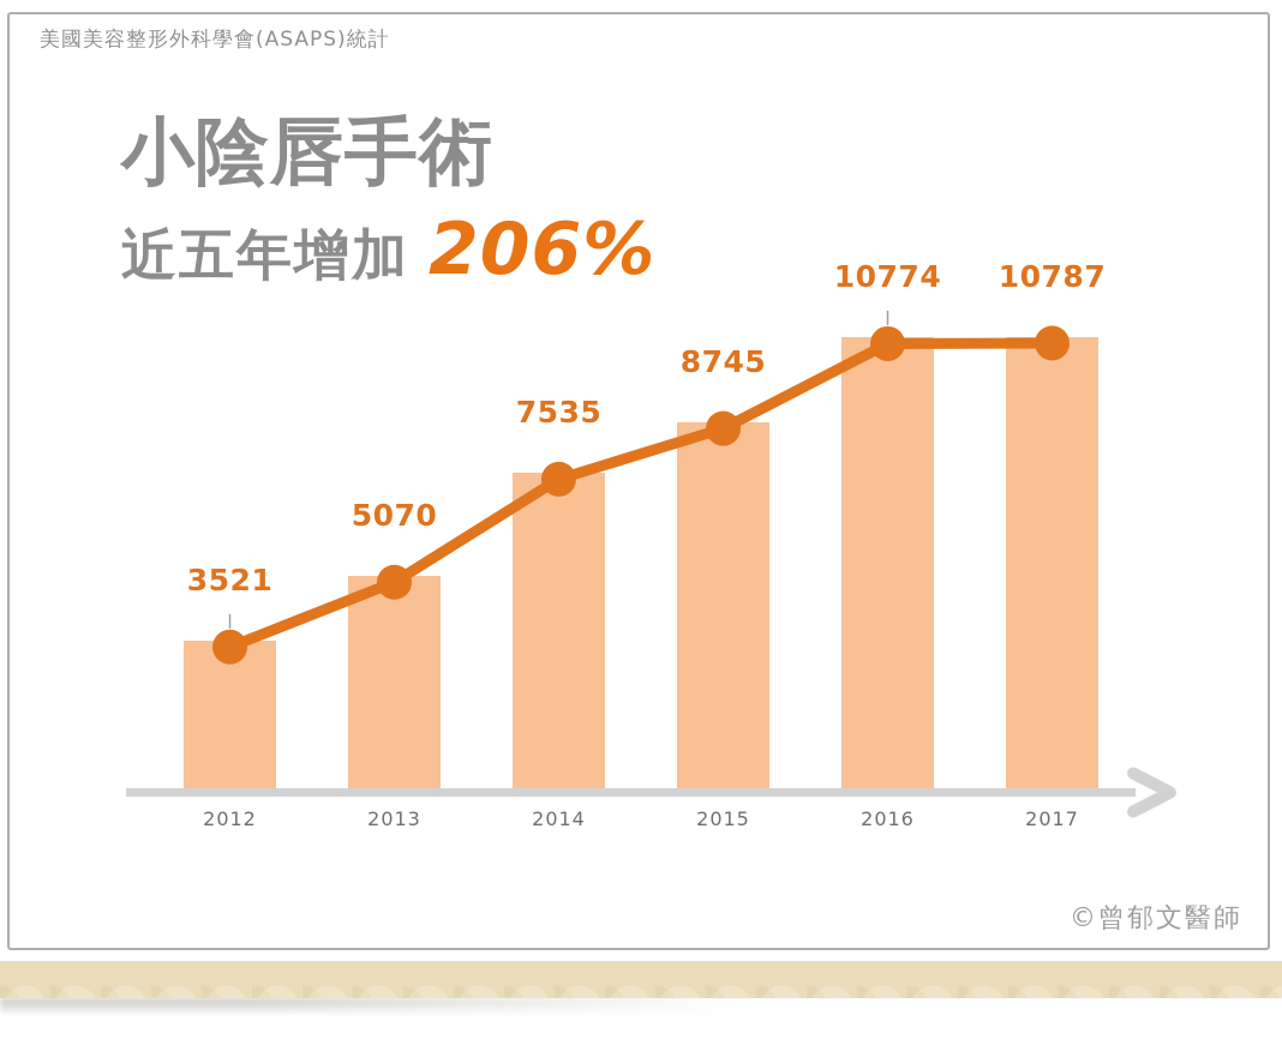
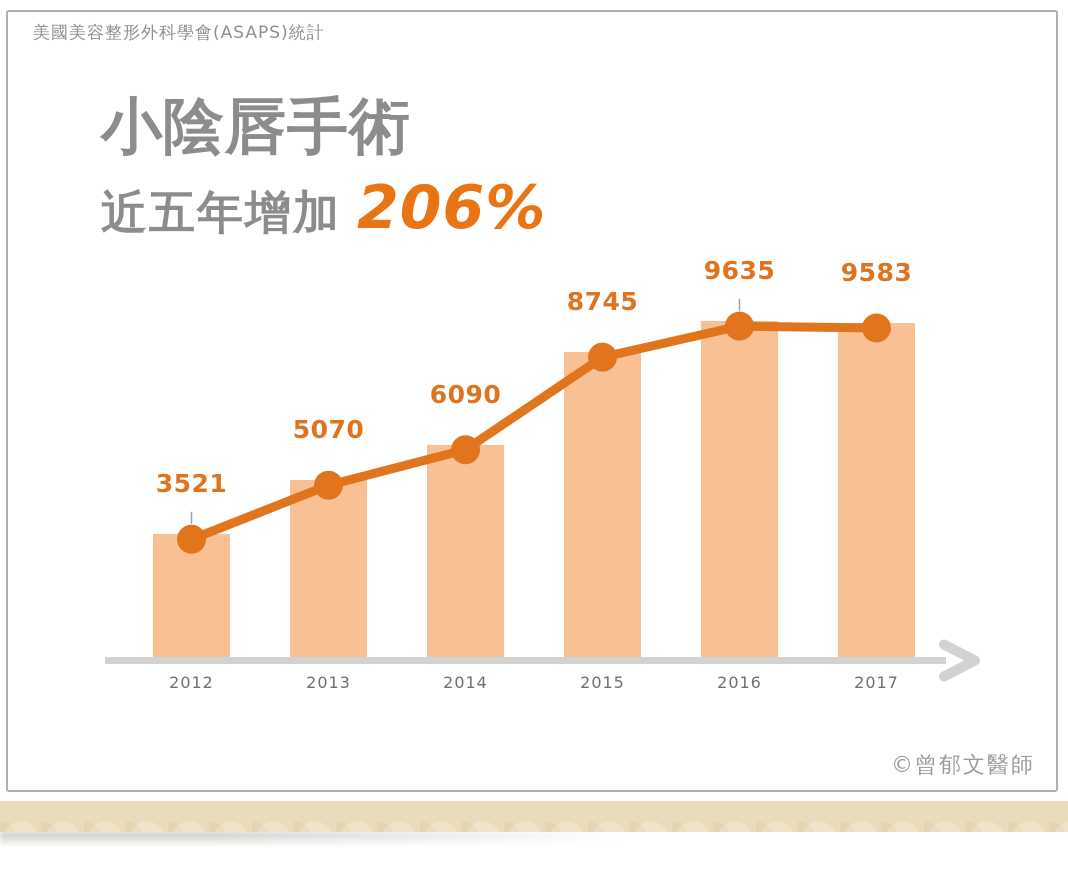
2014: 7535 -> 6090
2016: 10774 -> 9635
2017: 10787 -> 9583
